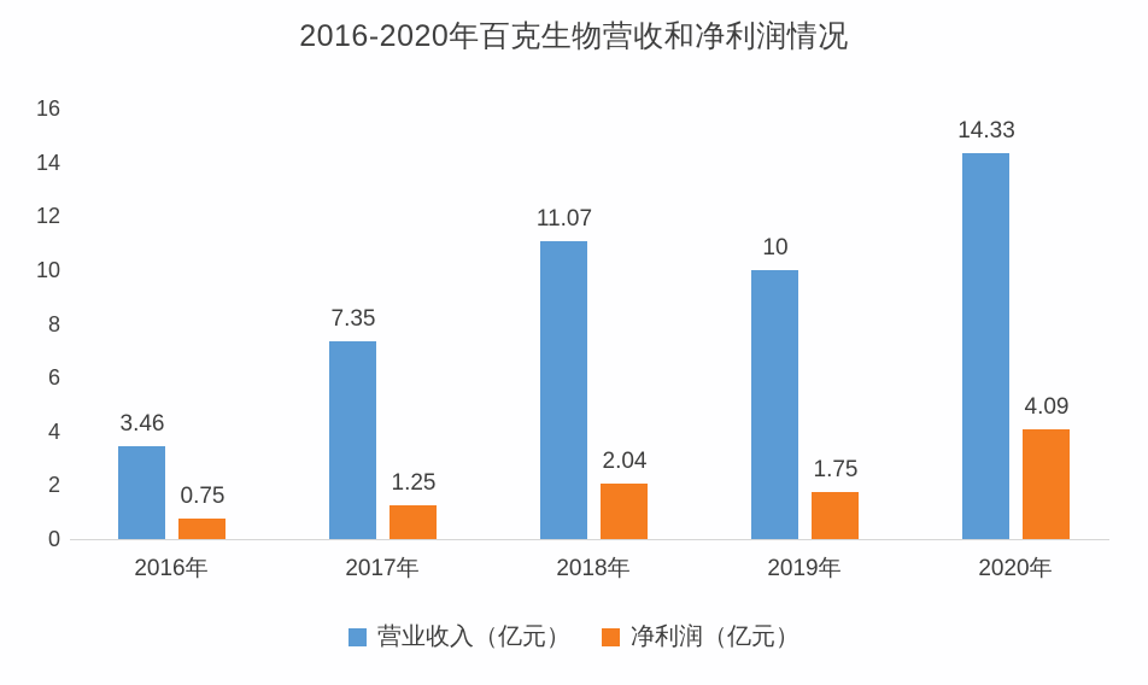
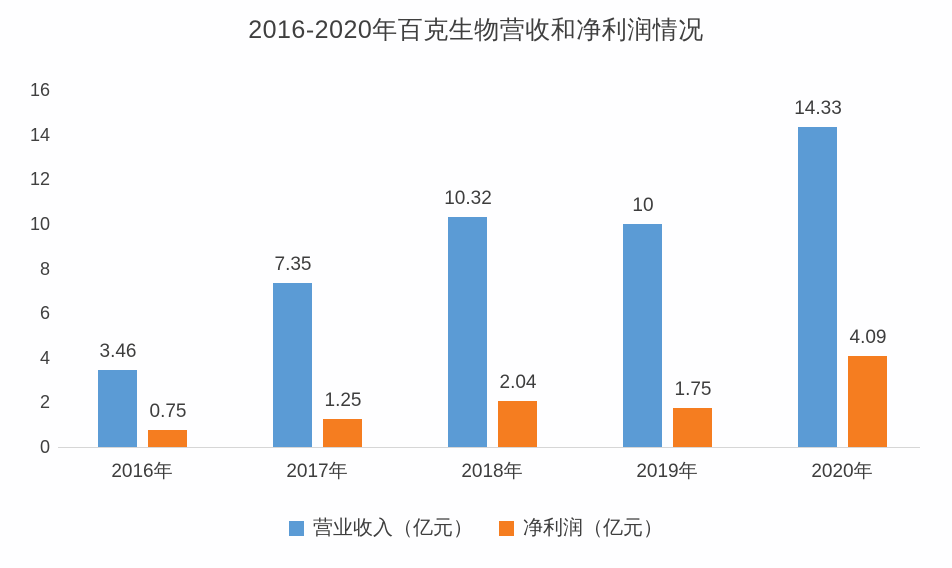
营业收入（亿元）/2018年: 11.07 -> 10.32
